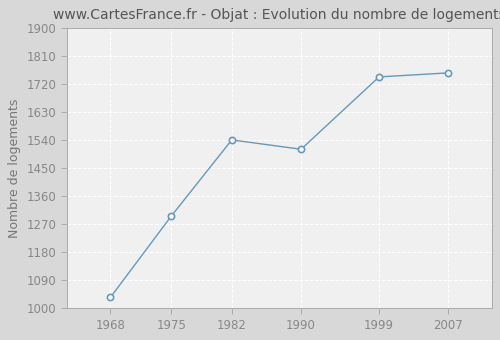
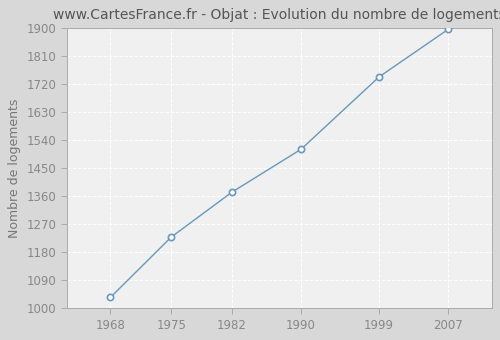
1975: 1295 -> 1228
1982: 1540 -> 1372
2007: 1755 -> 1895
